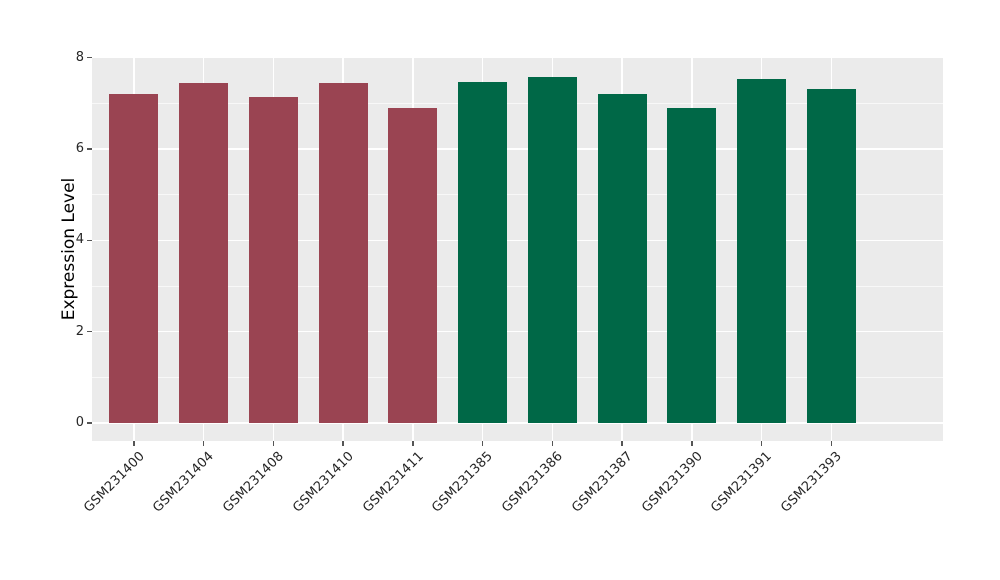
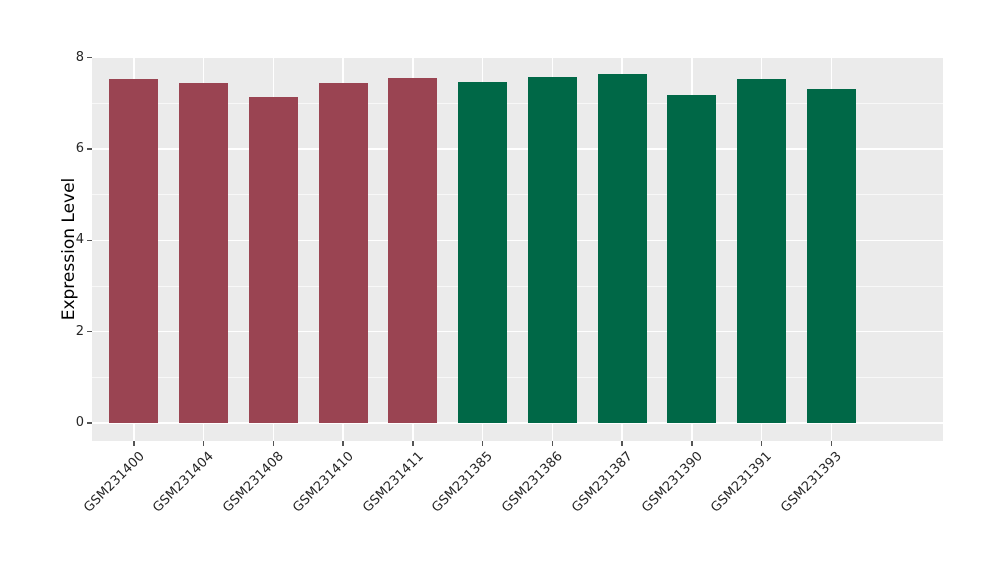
GSM231400: 7.2 -> 7.5
GSM231411: 6.9 -> 7.5
GSM231387: 7.2 -> 7.6
GSM231390: 6.9 -> 7.2
